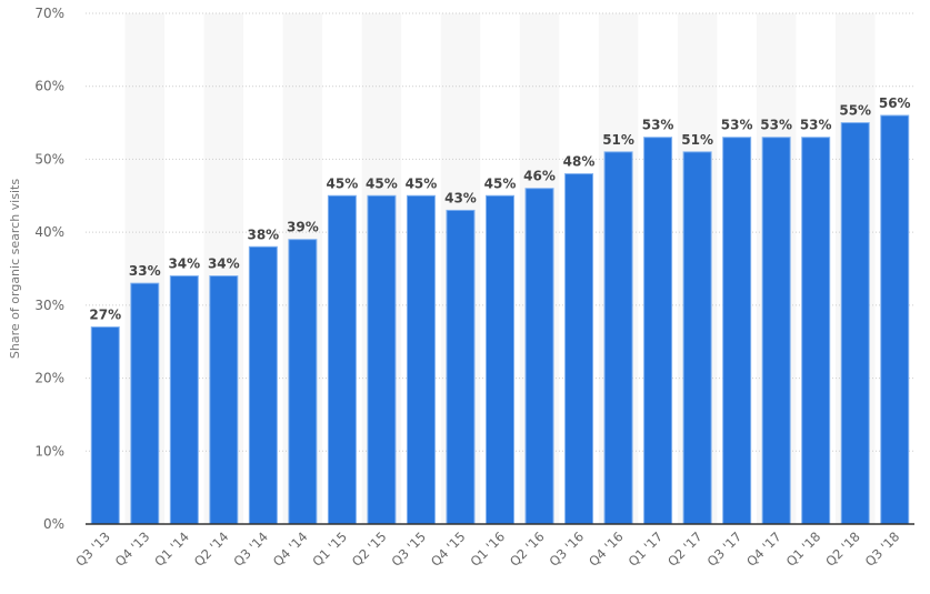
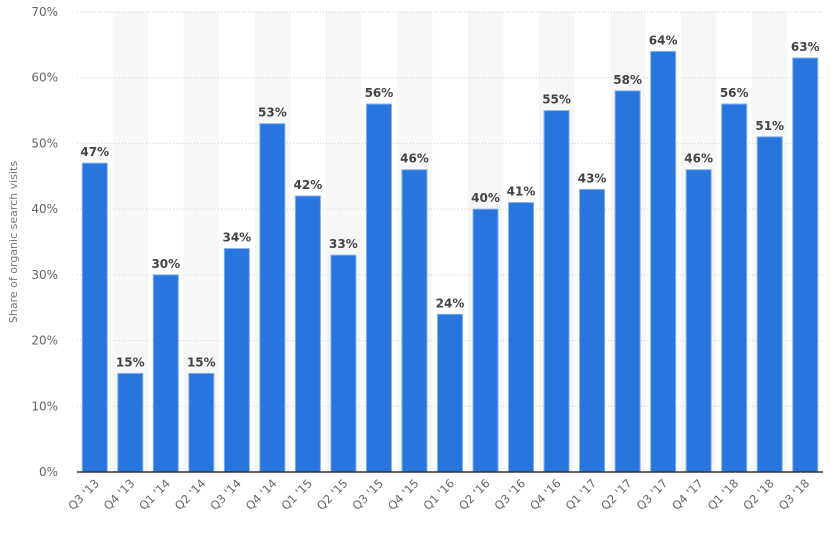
Q3 '13: 27% -> 47%
Q4 '13: 33% -> 15%
Q1 '14: 34% -> 30%
Q2 '14: 34% -> 15%
Q3 '14: 38% -> 34%
Q4 '14: 39% -> 53%
Q1 '15: 45% -> 42%
Q2 '15: 45% -> 33%
Q3 '15: 45% -> 56%
Q4 '15: 43% -> 46%
Q1 '16: 45% -> 24%
Q2 '16: 46% -> 40%
Q3 '16: 48% -> 41%
Q4 '16: 51% -> 55%
Q1 '17: 53% -> 43%
Q2 '17: 51% -> 58%
Q3 '17: 53% -> 64%
Q4 '17: 53% -> 46%
Q1 '18: 53% -> 56%
Q2 '18: 55% -> 51%
Q3 '18: 56% -> 63%
